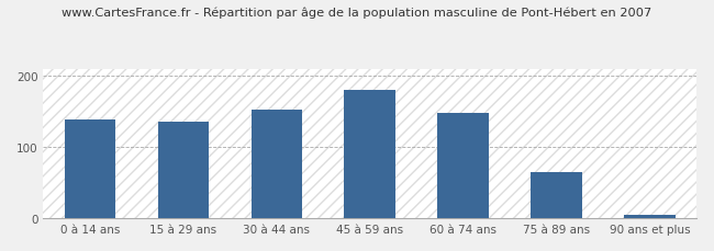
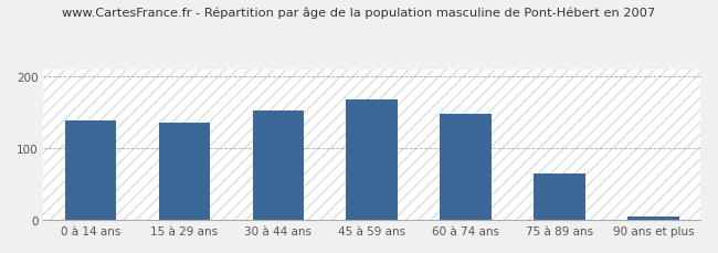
45 à 59 ans: 180 -> 168
